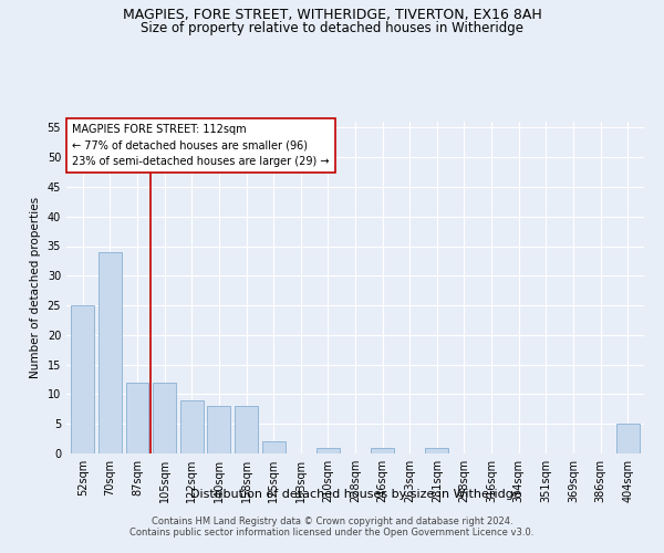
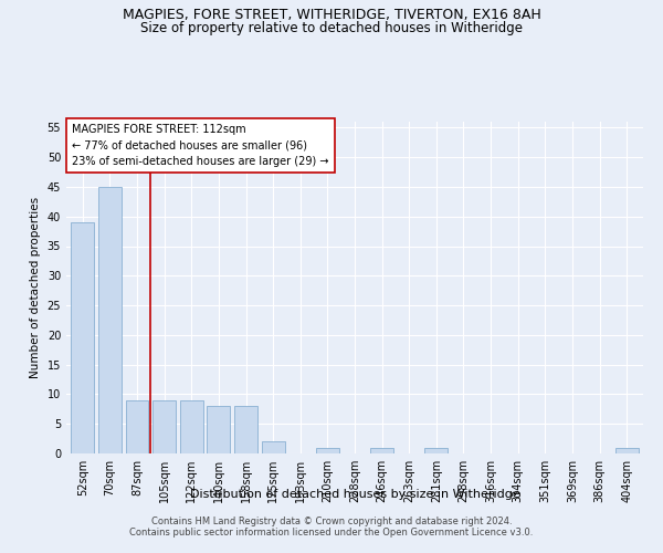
52sqm: 25 -> 39
70sqm: 34 -> 45
87sqm: 12 -> 9
105sqm: 12 -> 9
404sqm: 5 -> 1
